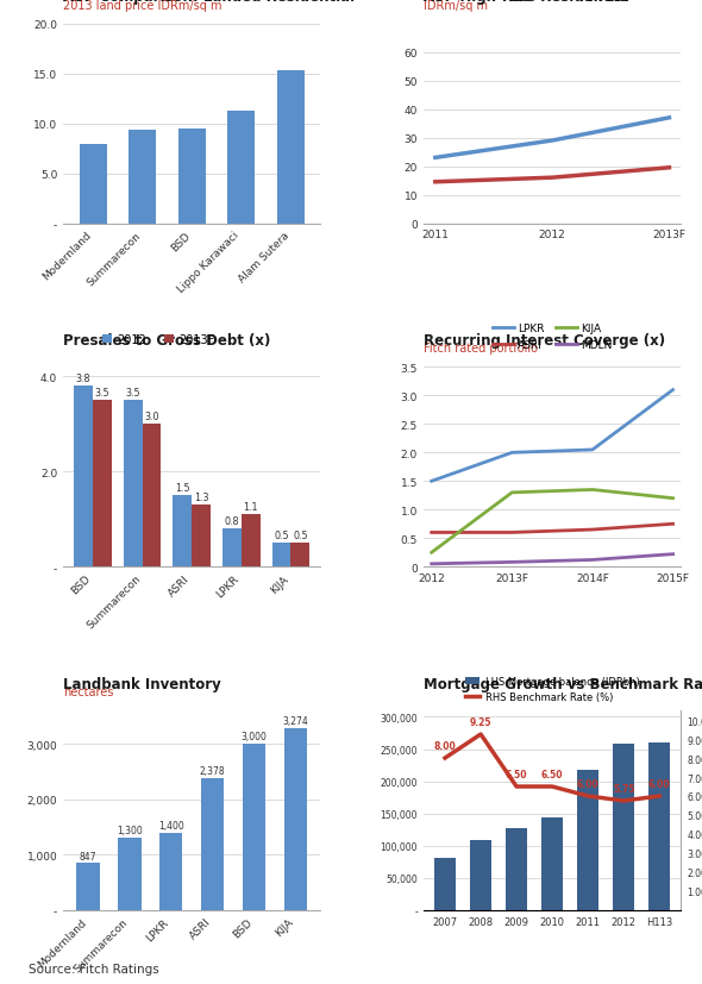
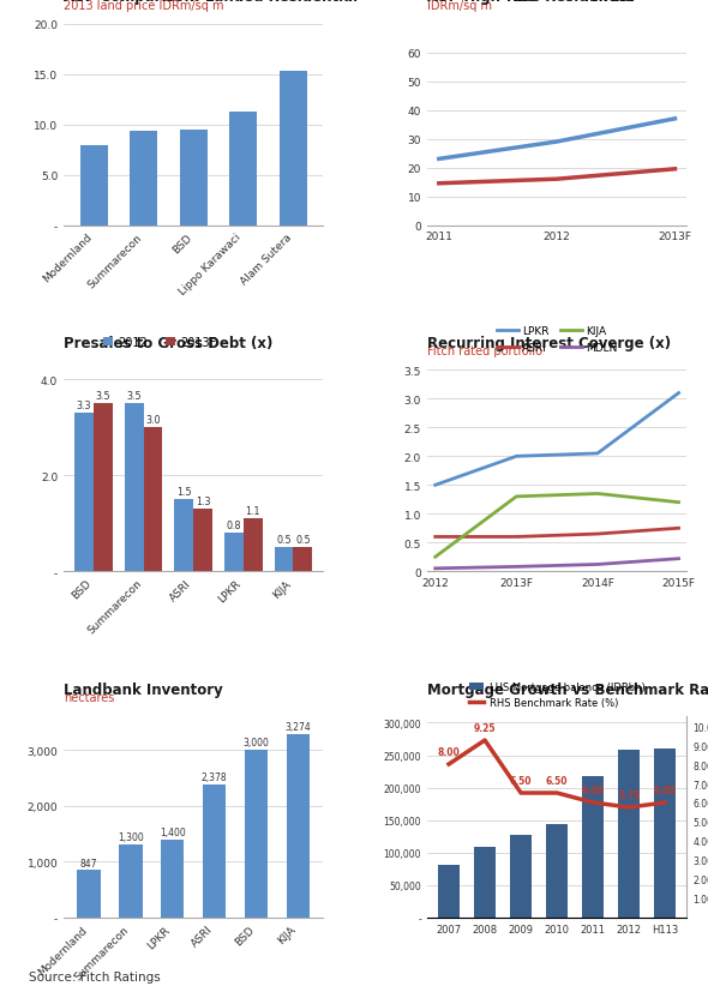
Presales to Gross Debt (x)/2012/BSD: 3.8 -> 3.3
